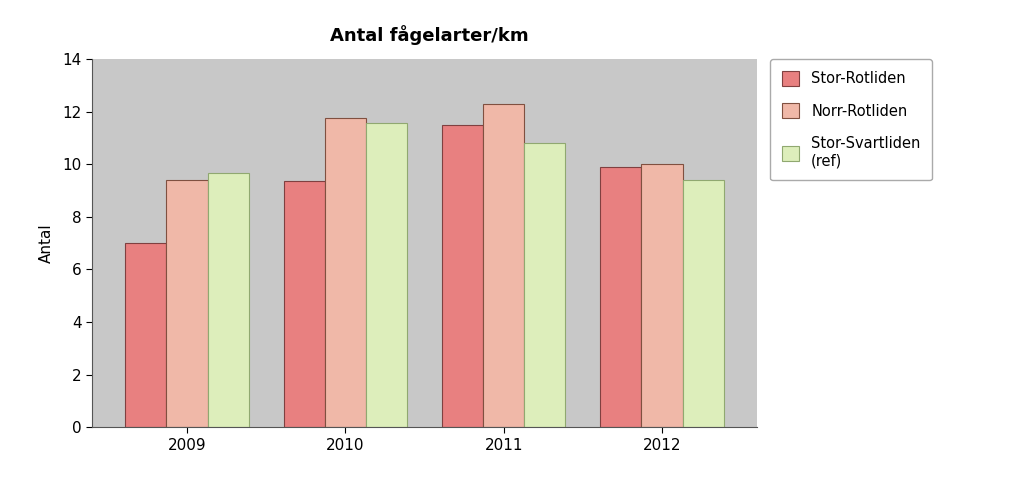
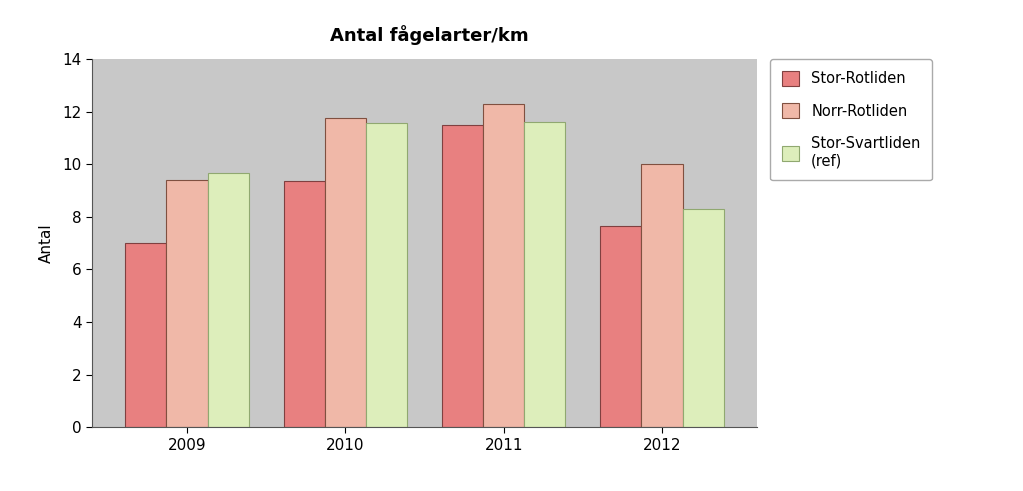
Stor-Svartliden (ref)/2011: 10.80 -> 11.60
Stor-Rotliden/2012: 9.90 -> 7.65
Stor-Svartliden (ref)/2012: 9.40 -> 8.30
